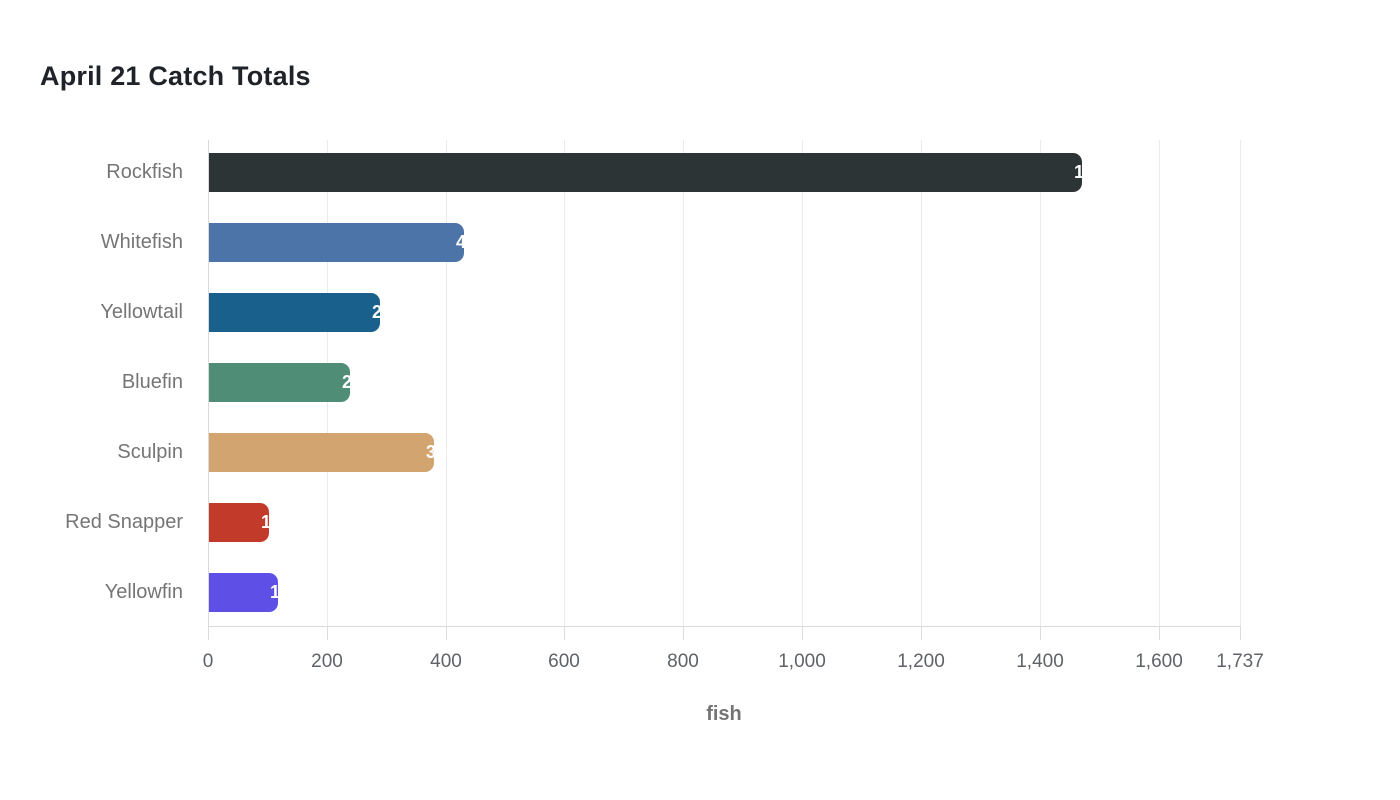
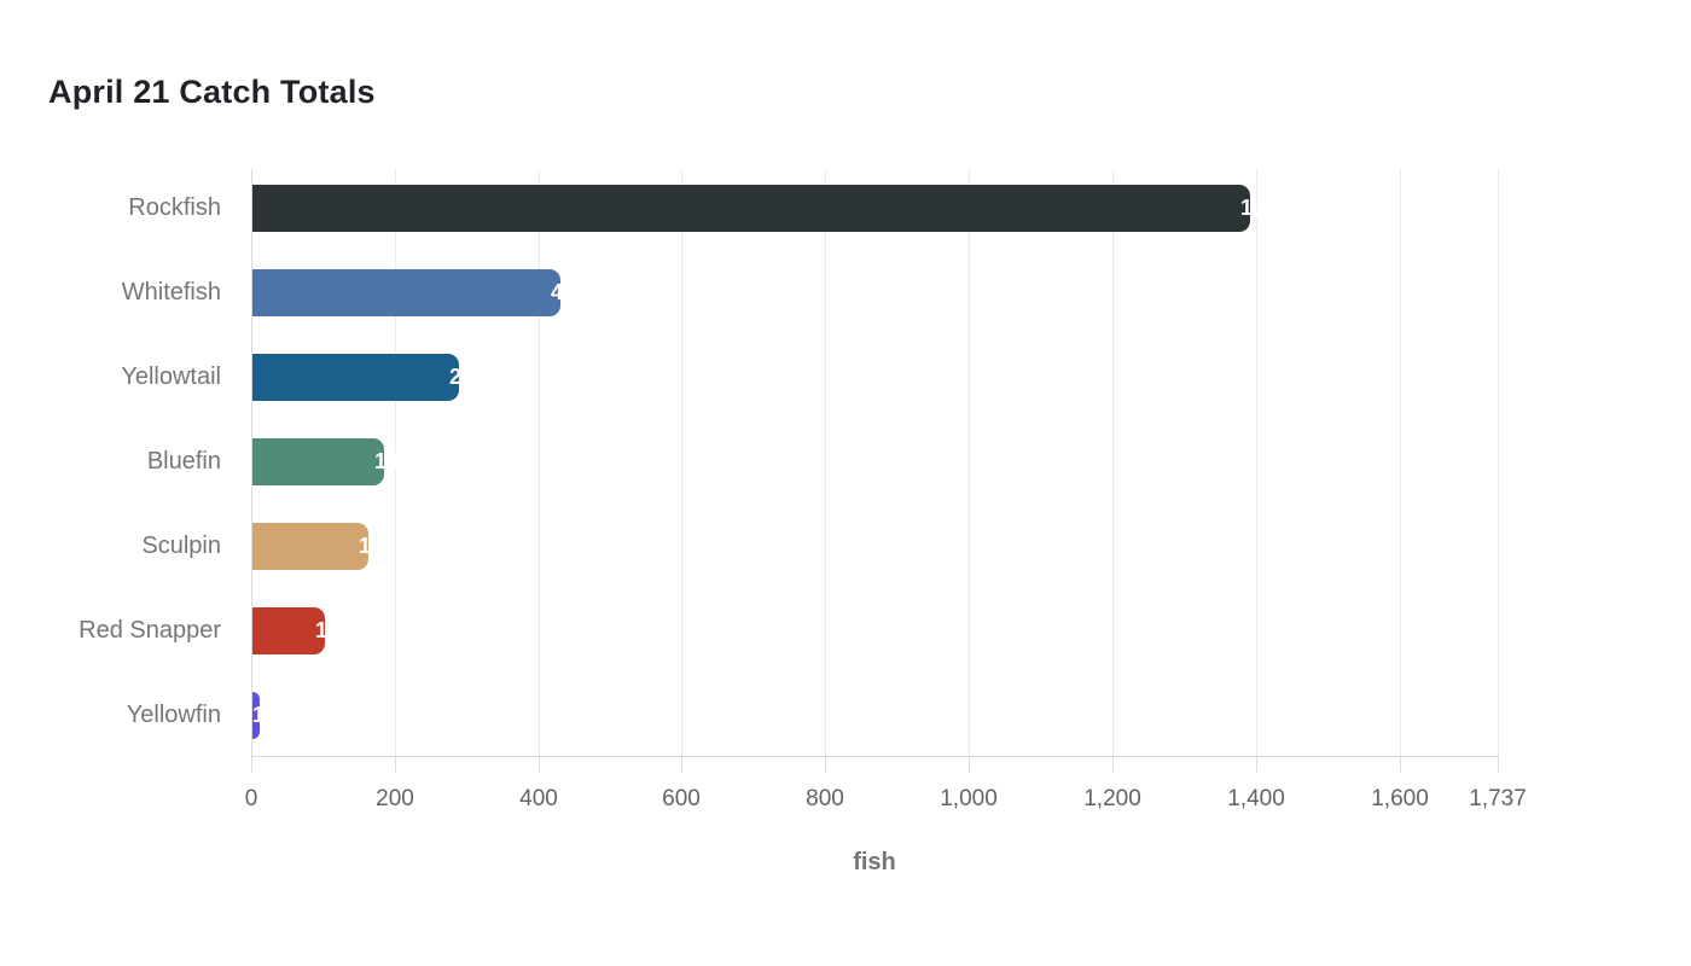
Rockfish: 1,470 -> 1,390
Bluefin: 238 -> 183
Sculpin: 378 -> 162
Yellowfin: 116 -> 10
